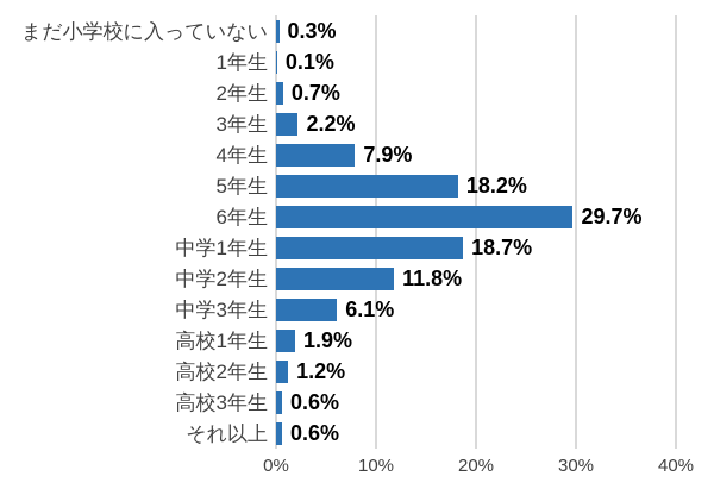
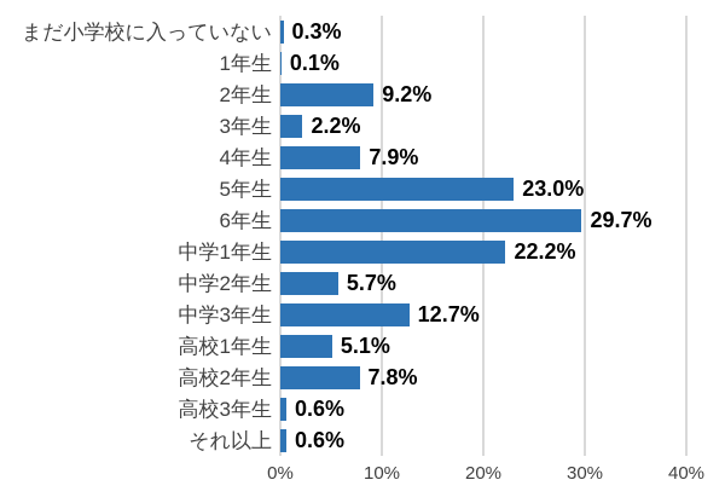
2年生: 0.7% -> 9.2%
5年生: 18.2% -> 23.0%
中学1年生: 18.7% -> 22.2%
中学2年生: 11.8% -> 5.7%
中学3年生: 6.1% -> 12.7%
高校1年生: 1.9% -> 5.1%
高校2年生: 1.2% -> 7.8%
